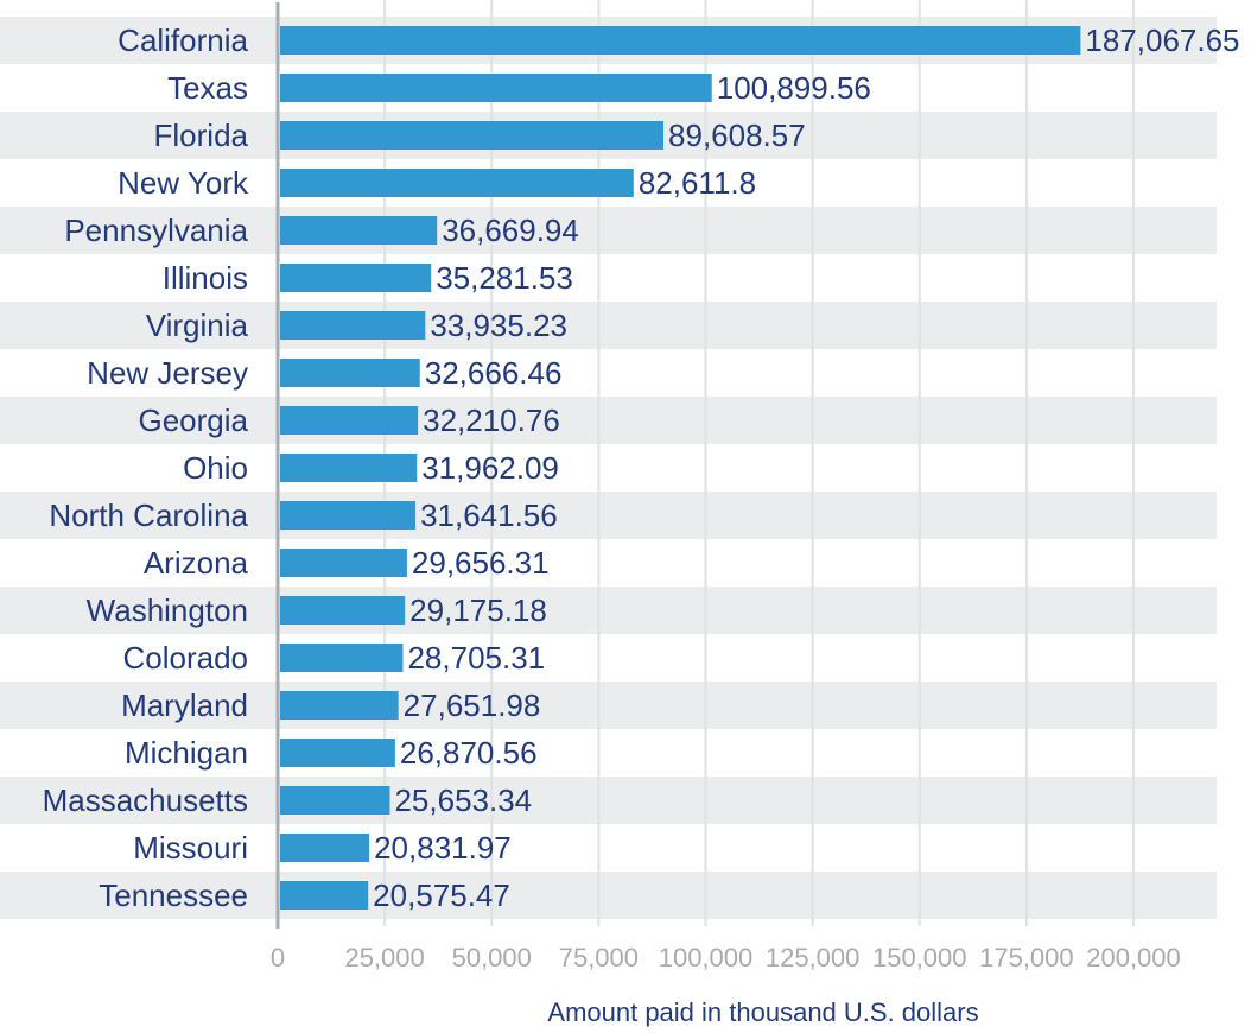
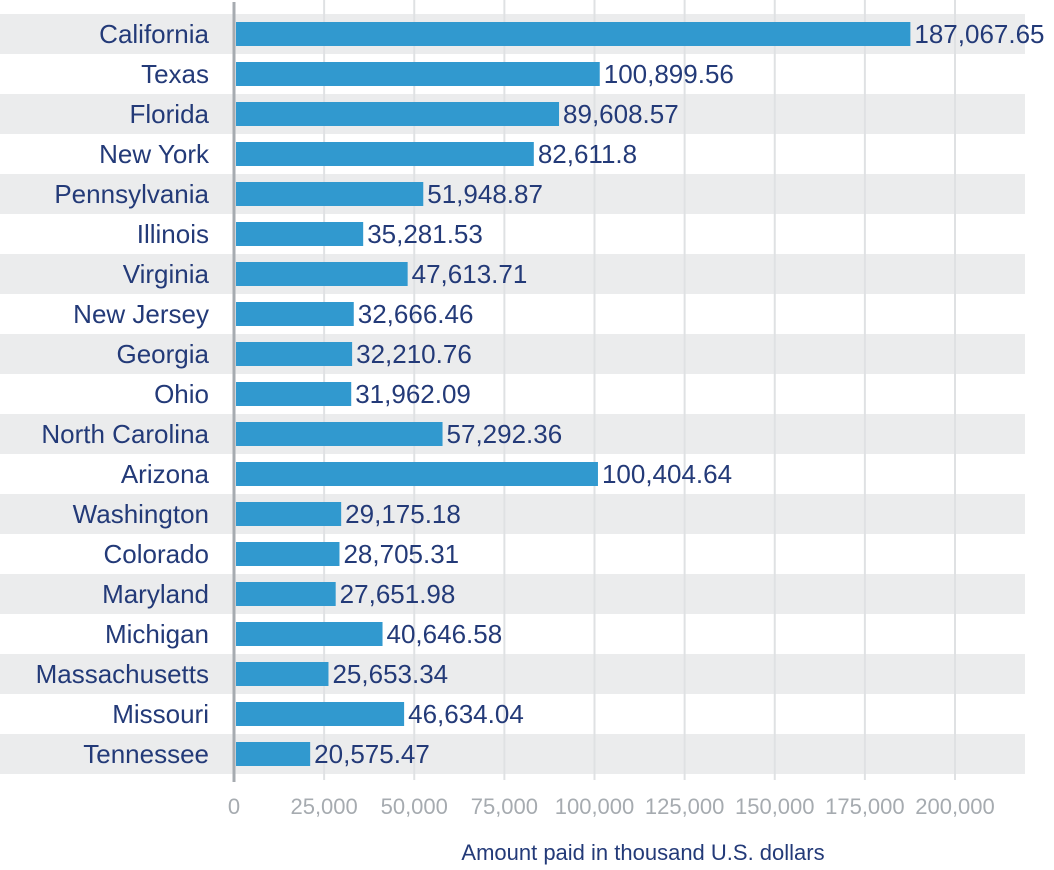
Pennsylvania: 36,669.94 -> 51,948.87
Virginia: 33,935.23 -> 47,613.71
North Carolina: 31,641.56 -> 57,292.36
Arizona: 29,656.31 -> 100,404.64
Michigan: 26,870.56 -> 40,646.58
Missouri: 20,831.97 -> 46,634.04
